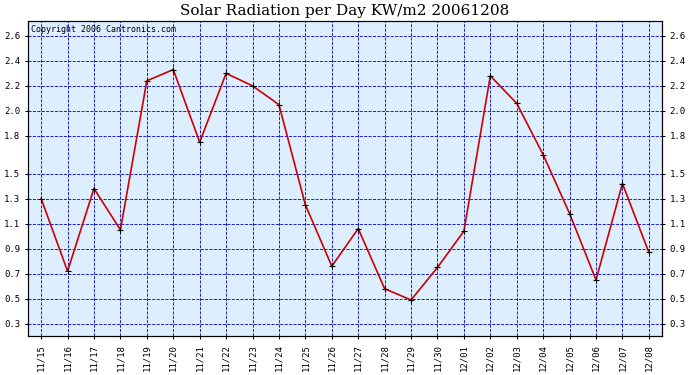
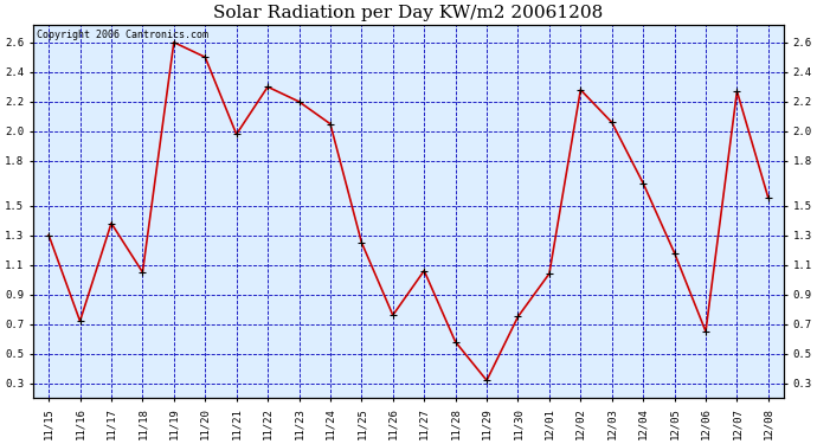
11/19: 2.24 -> 2.60
11/20: 2.33 -> 2.50
11/21: 1.75 -> 1.98
11/29: 0.49 -> 0.32
12/07: 1.42 -> 2.27
12/08: 0.87 -> 1.55
